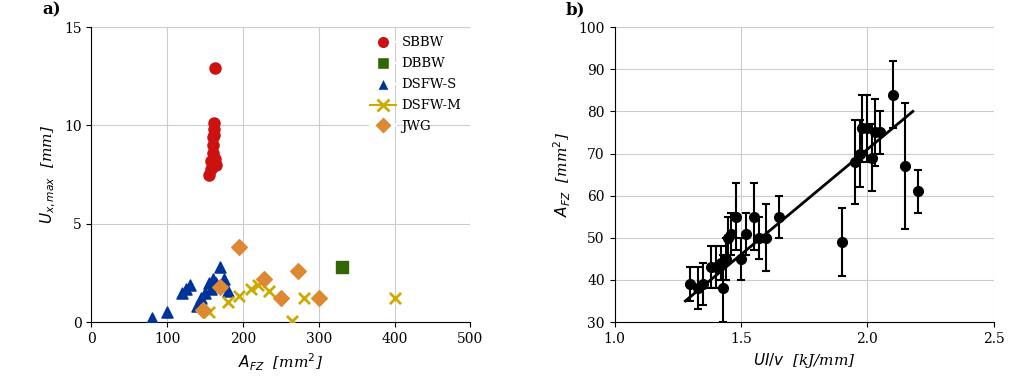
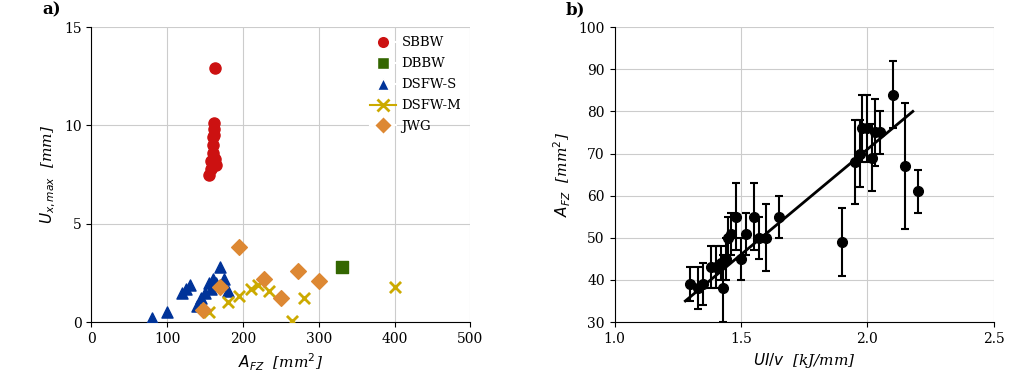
JWG/300: 1.2 -> 2.1
DSFW-M/400: 1.2 -> 1.8
